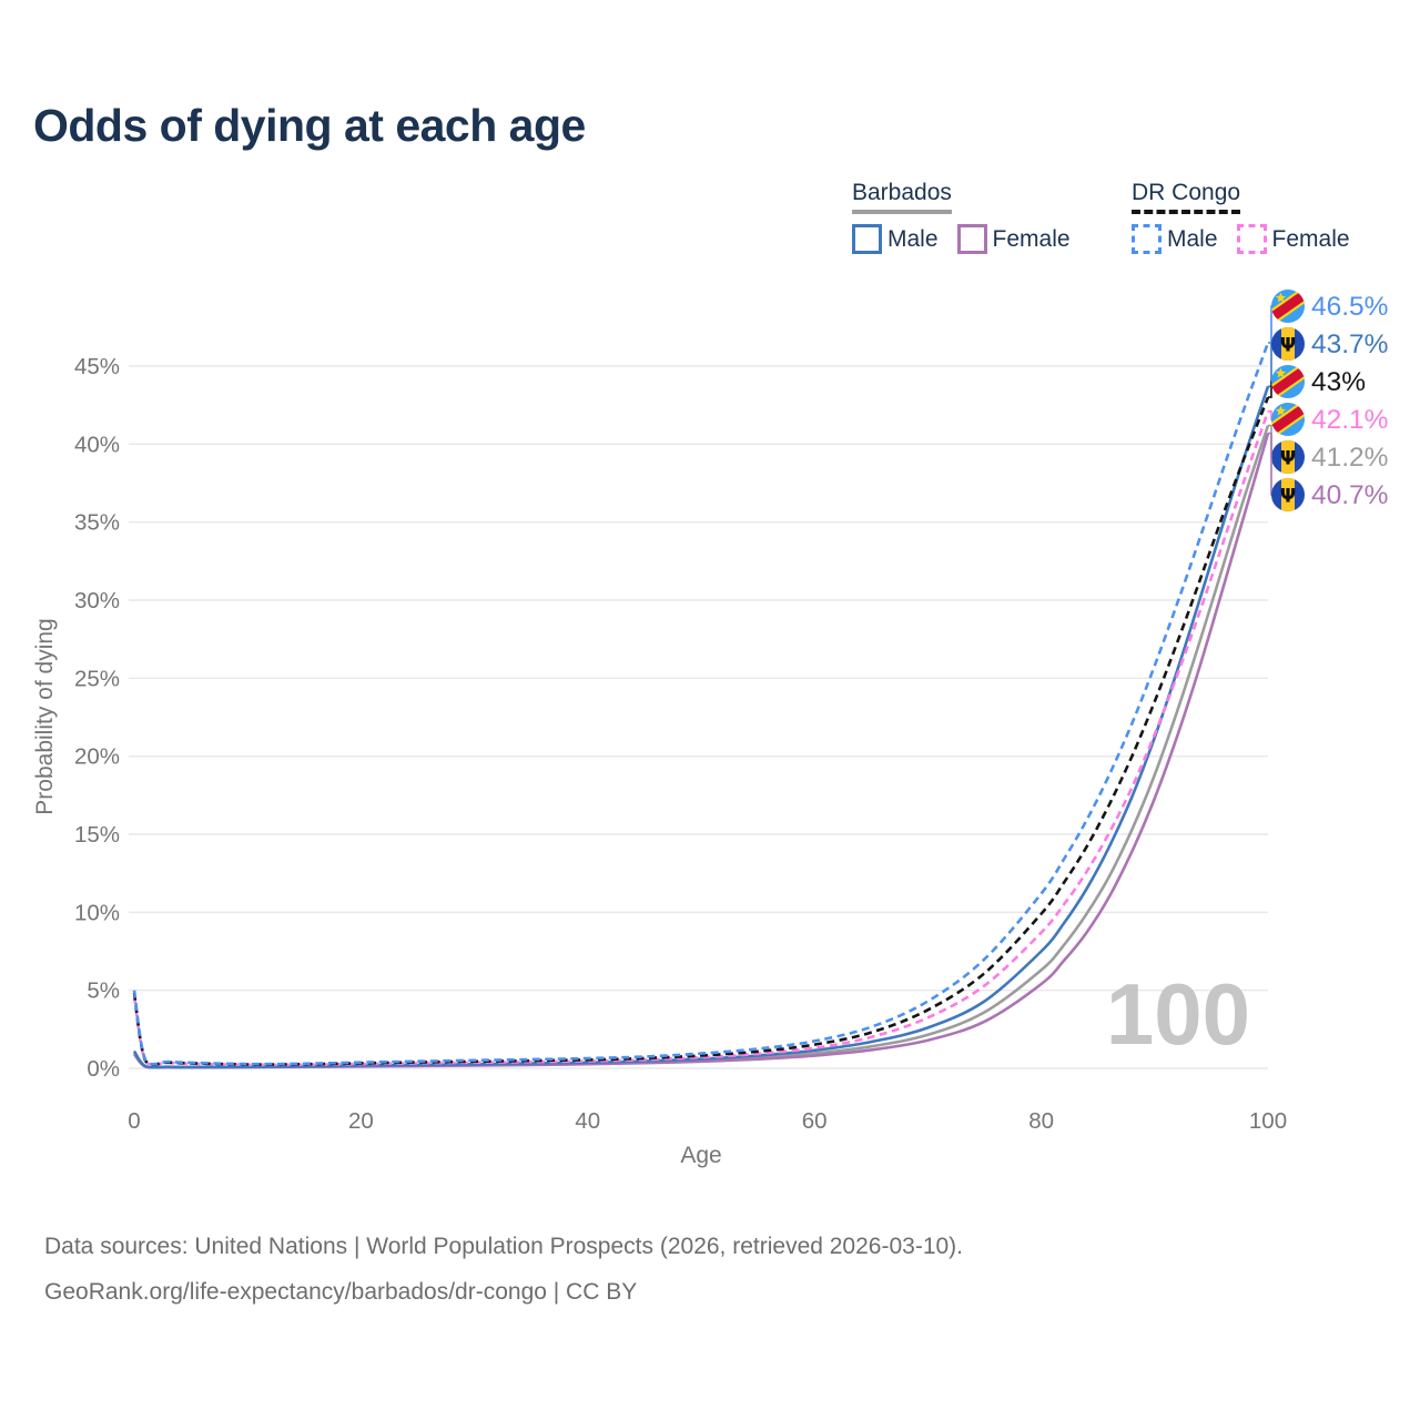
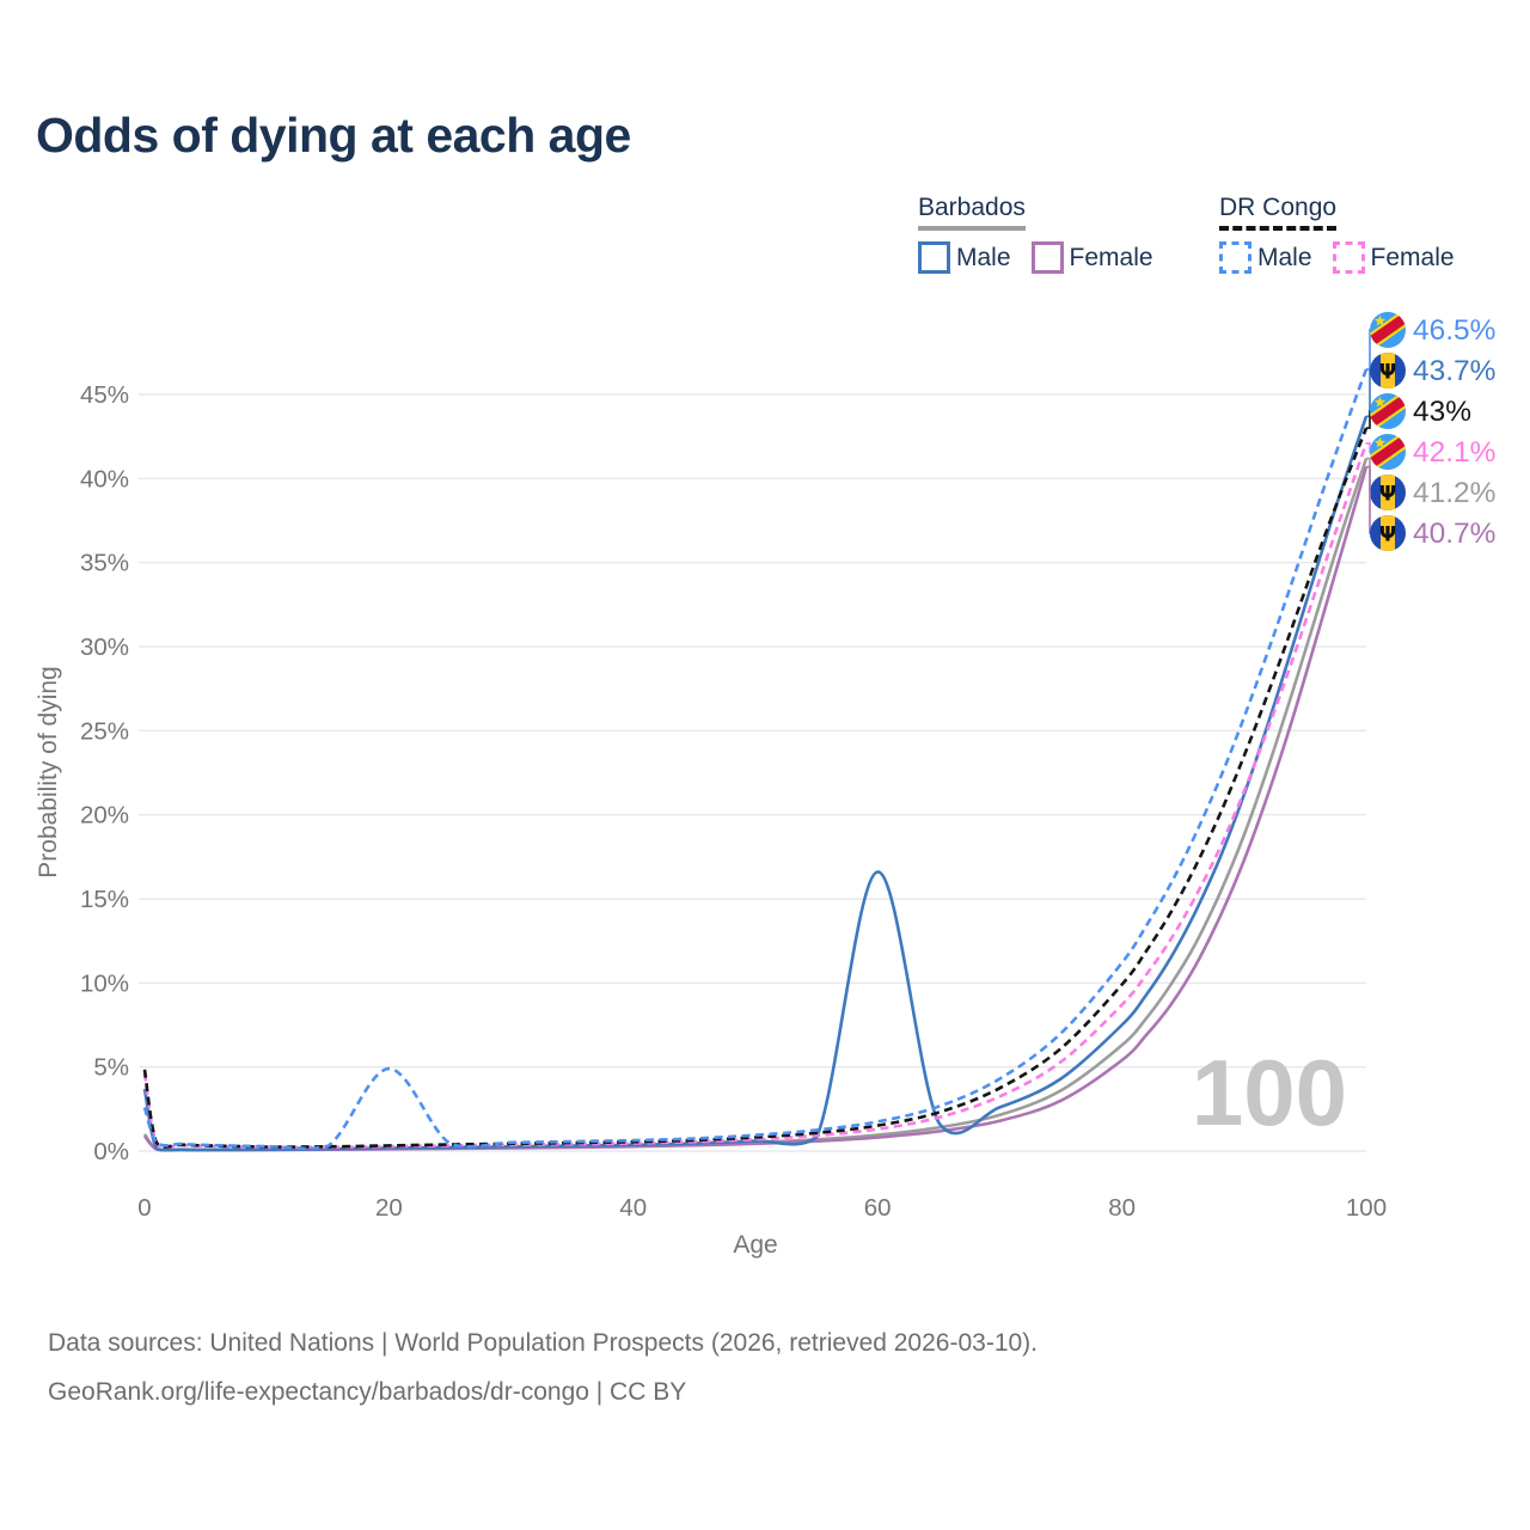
DR Congo Male/0: 5.0% -> 2.6%
Barbados Male/0: 1.1% -> 3.7%
DR Congo Male/20: 0.4% -> 4.9%
Barbados Male/60: 1.1% -> 16.6%
